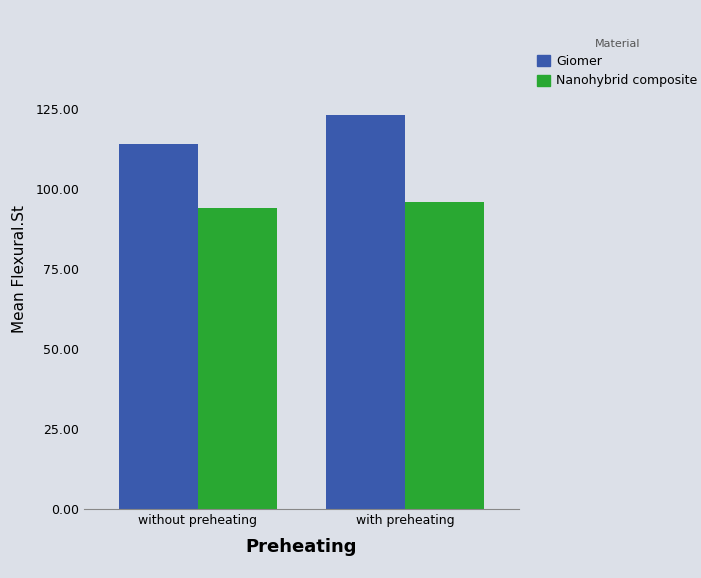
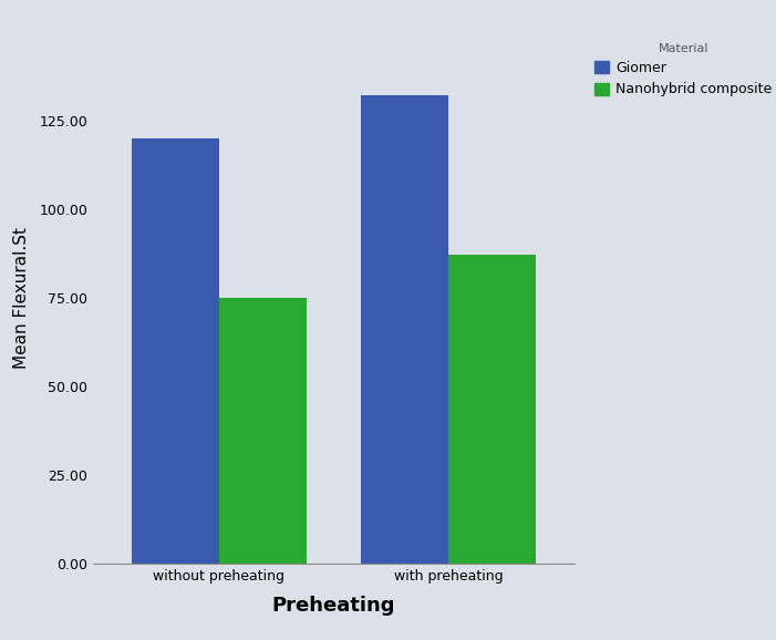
Giomer/without preheating: 114 -> 120
Nanohybrid composite/without preheating: 94 -> 75
Giomer/with preheating: 123 -> 132
Nanohybrid composite/with preheating: 96 -> 87
